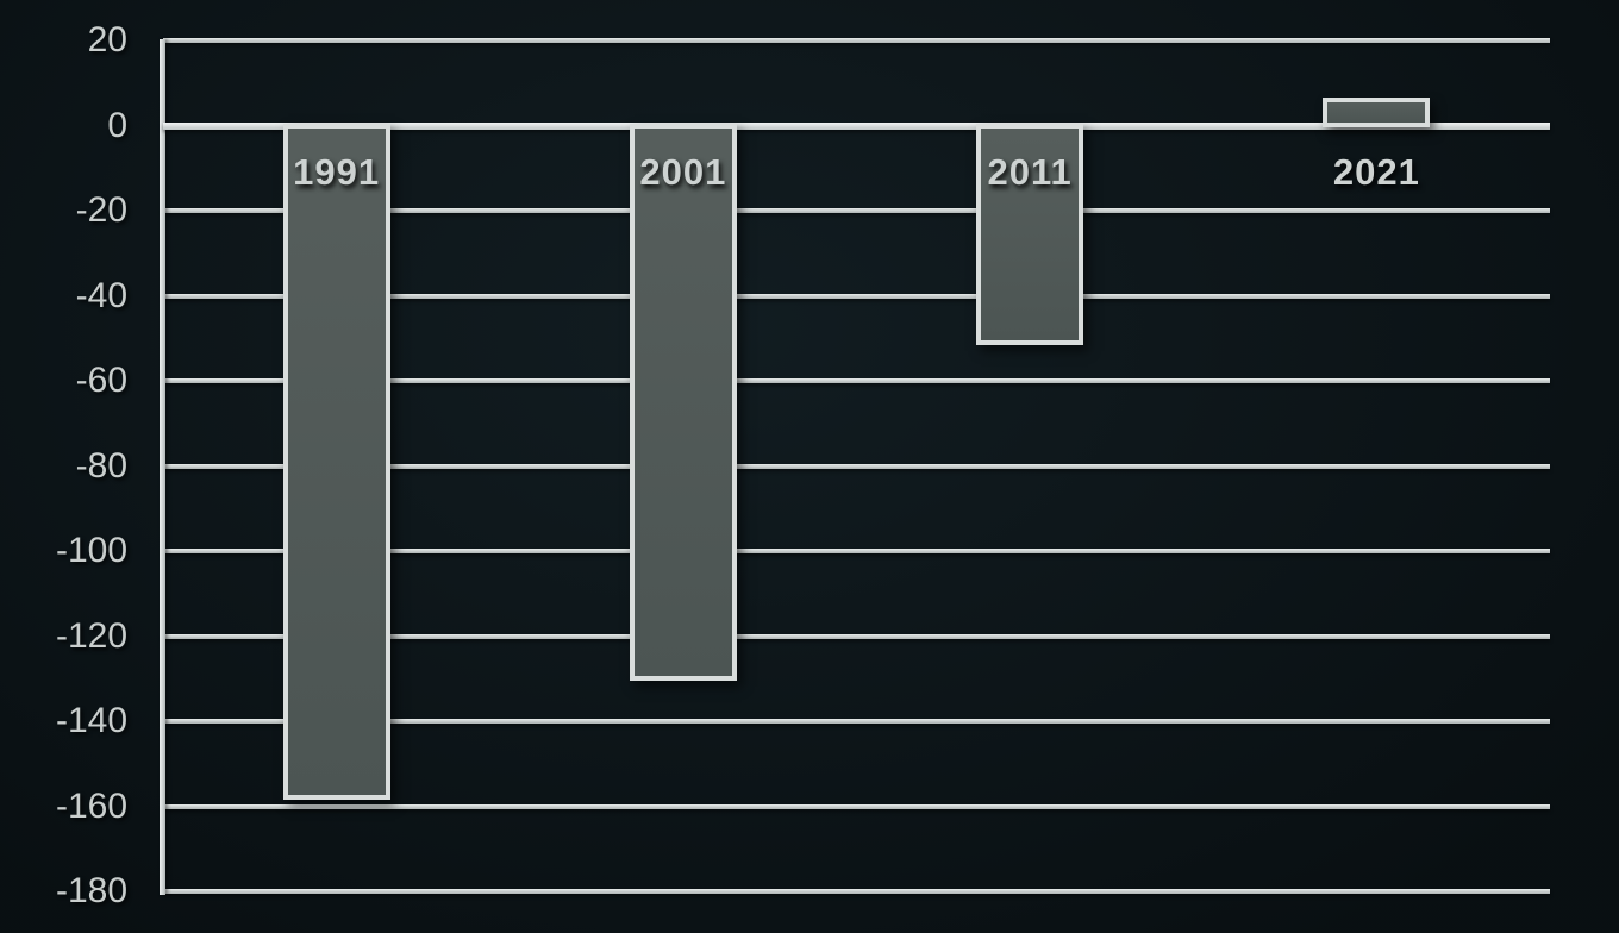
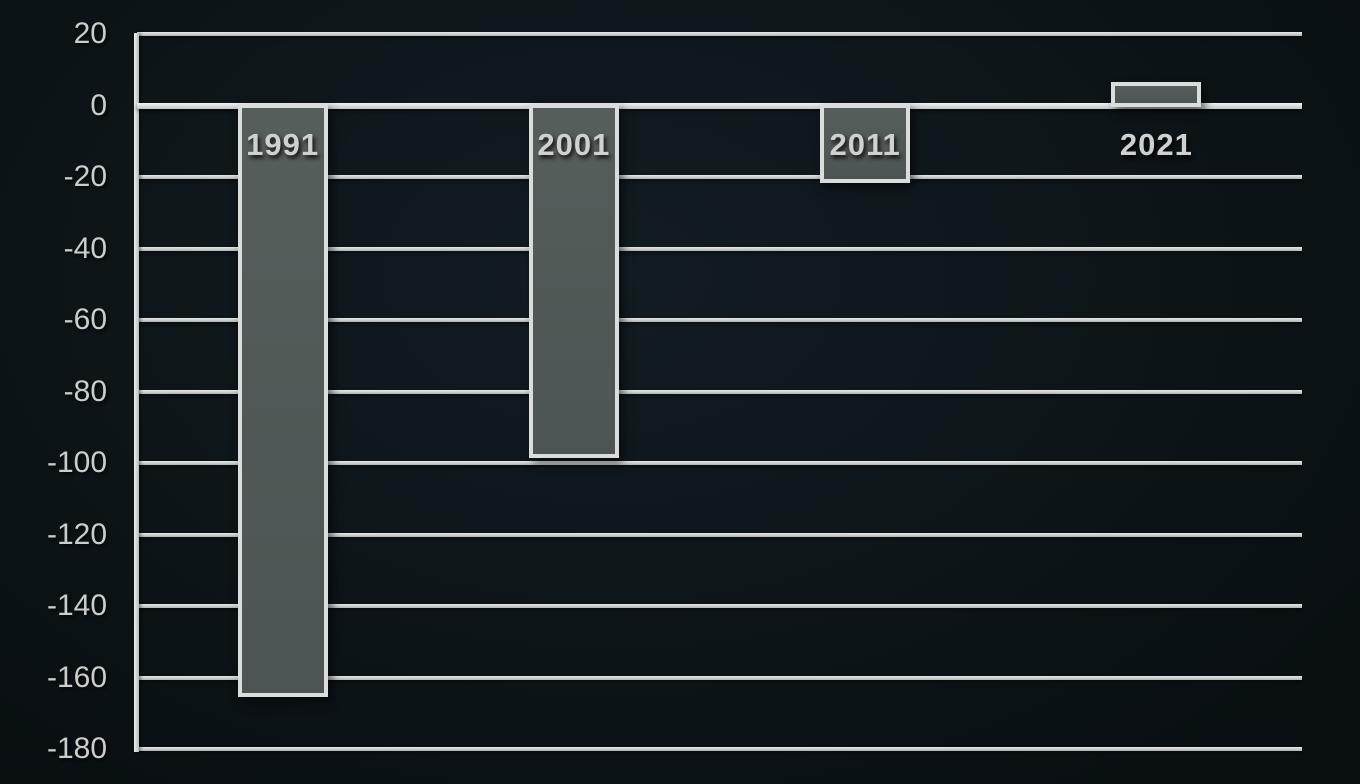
1991: -158 -> -165
2001: -130 -> -98
2011: -51 -> -21
